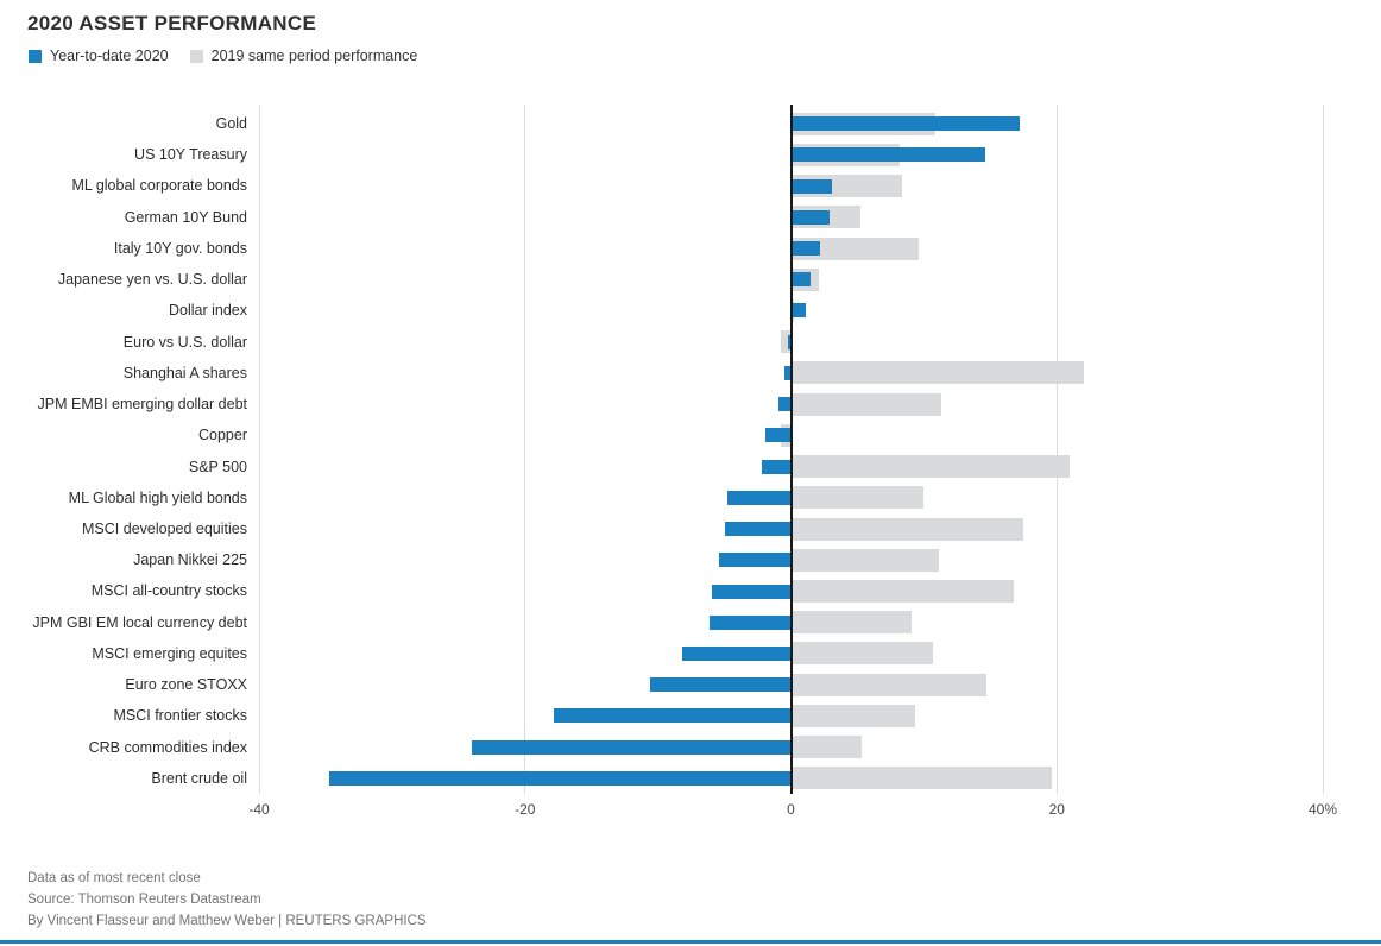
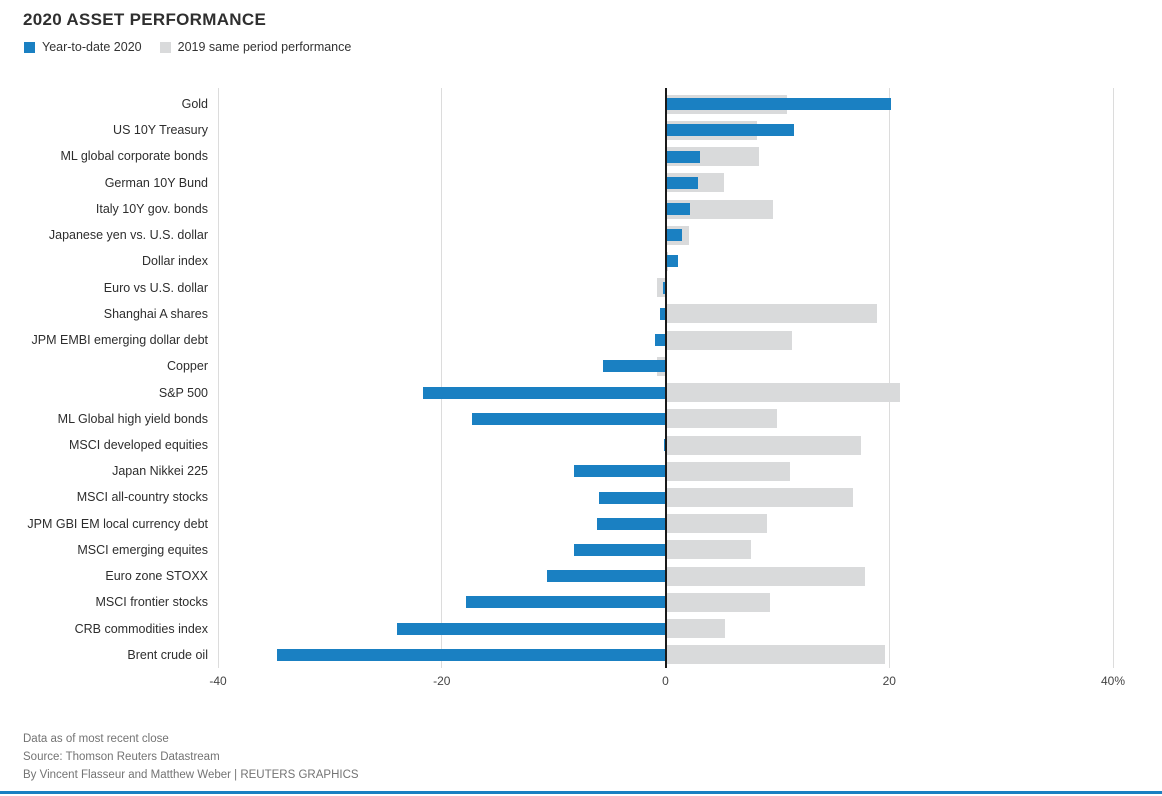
Year-to-date 2020/Gold: 17.2% -> 20.2%
Year-to-date 2020/US 10Y Treasury: 14.6% -> 11.5%
2019 same period performance/Shanghai A shares: 22.0% -> 18.9%
Year-to-date 2020/Copper: -1.9% -> -5.6%
Year-to-date 2020/S&P 500: -2.2% -> -21.7%
Year-to-date 2020/ML Global high yield bonds: -4.8% -> -17.3%
Year-to-date 2020/MSCI developed equities: -5.0% -> -0.1%
Year-to-date 2020/Japan Nikkei 225: -5.4% -> -8.2%
2019 same period performance/MSCI emerging equites: 10.7% -> 7.6%
2019 same period performance/Euro zone STOXX: 14.7% -> 17.8%
